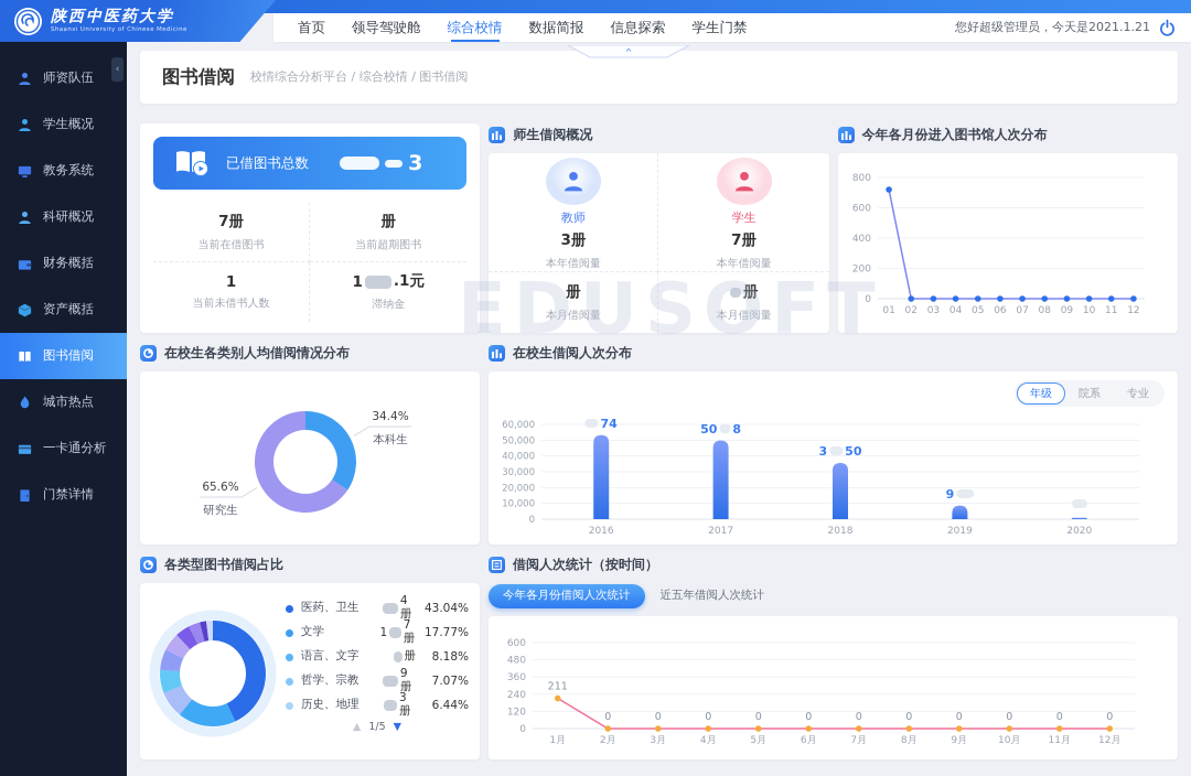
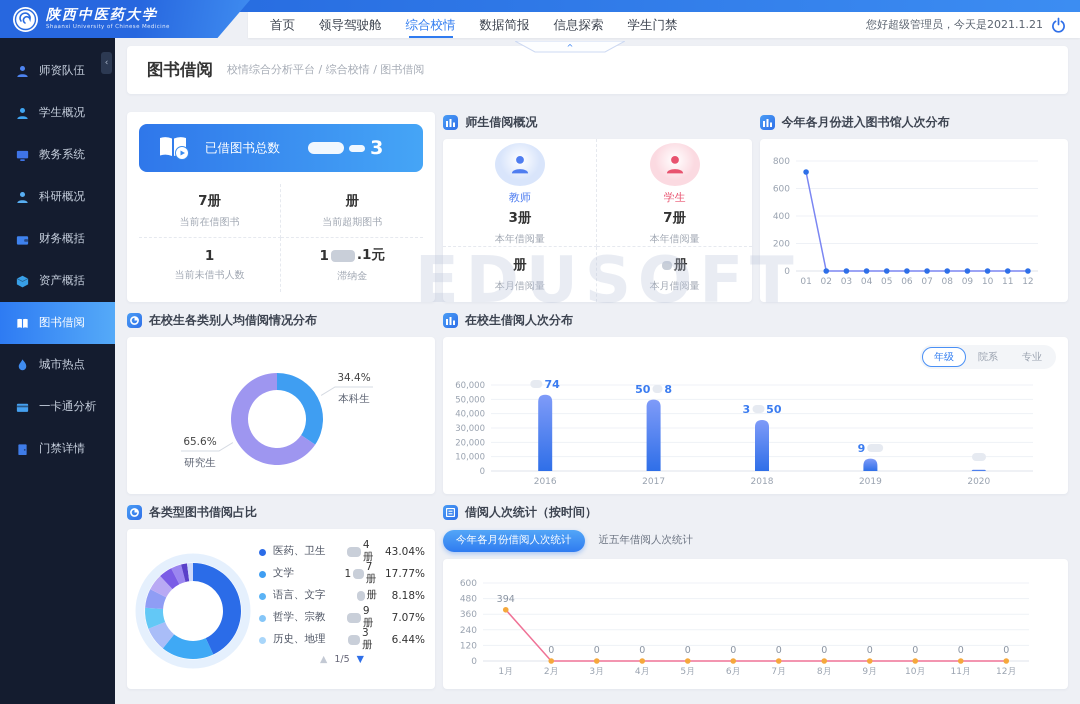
借阅人次统计（按时间）/1月: 211 -> 394
